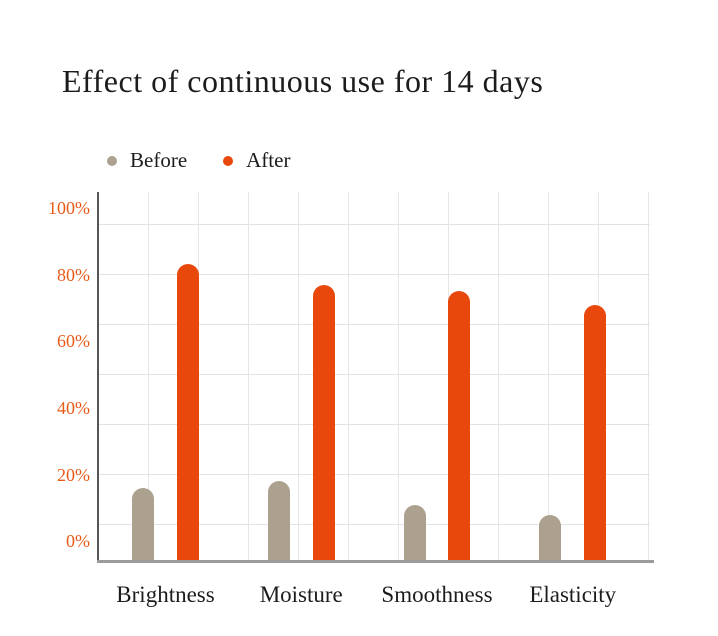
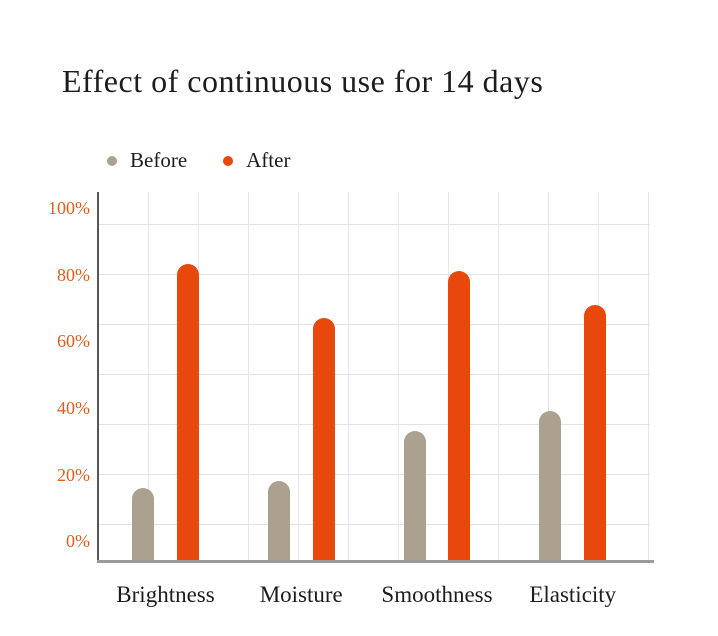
After/Moisture: 77% -> 67%
Before/Smoothness: 11% -> 33%
After/Smoothness: 75% -> 81%
Before/Elasticity: 8% -> 39%
